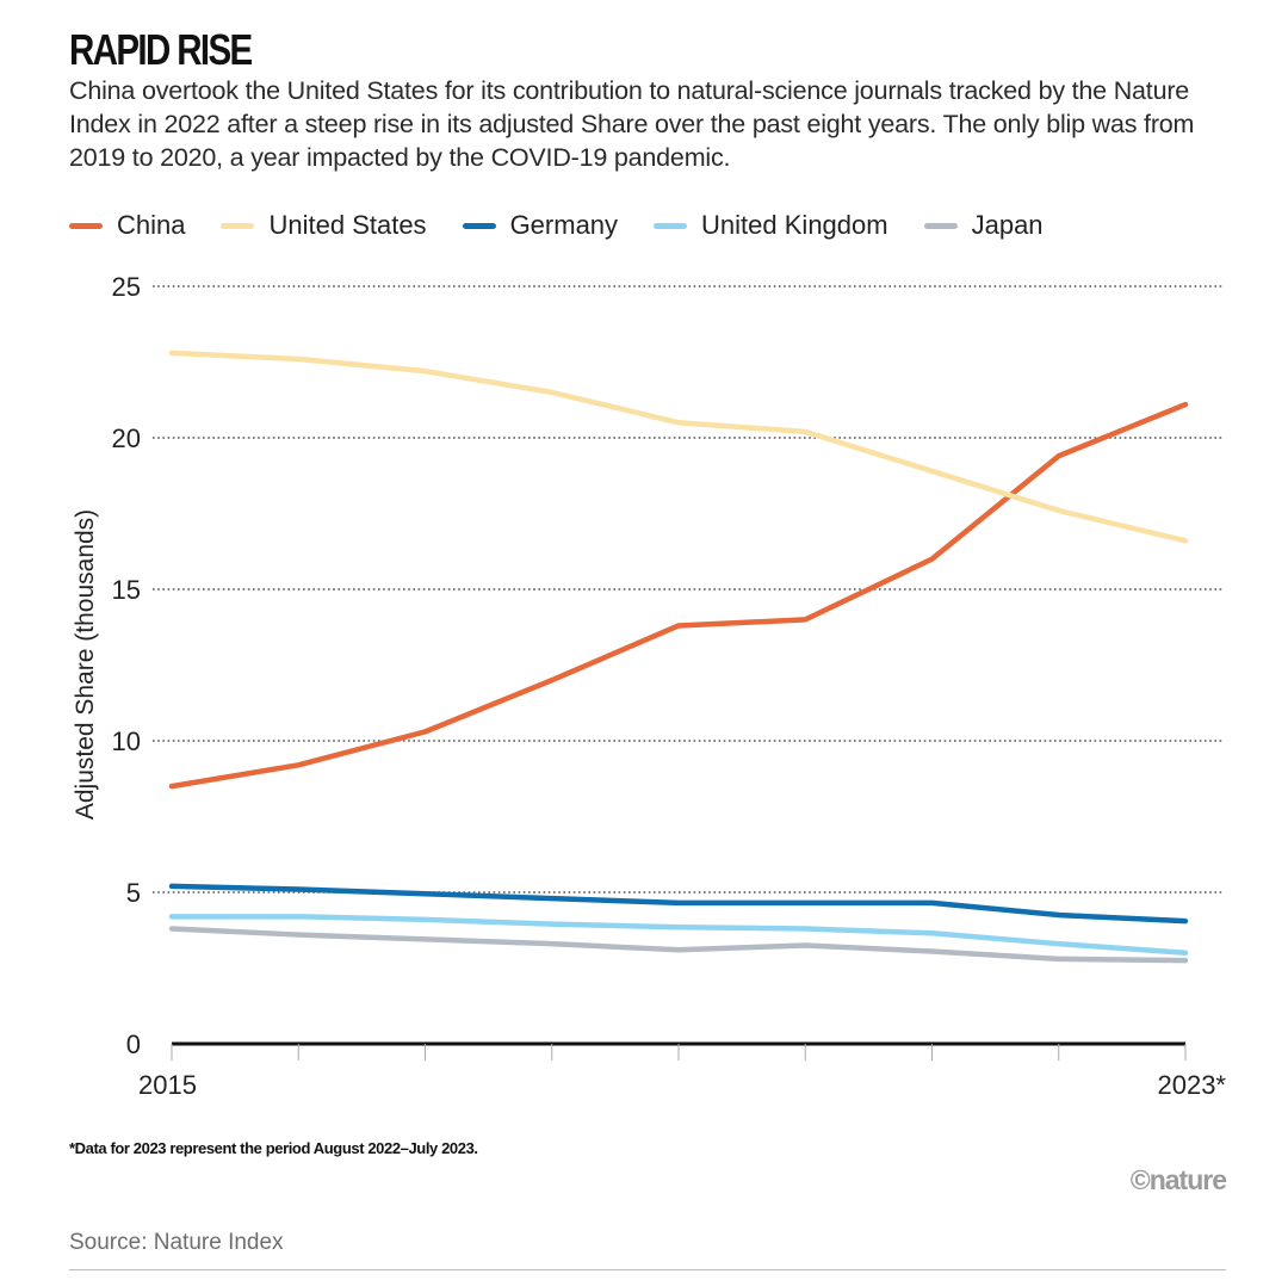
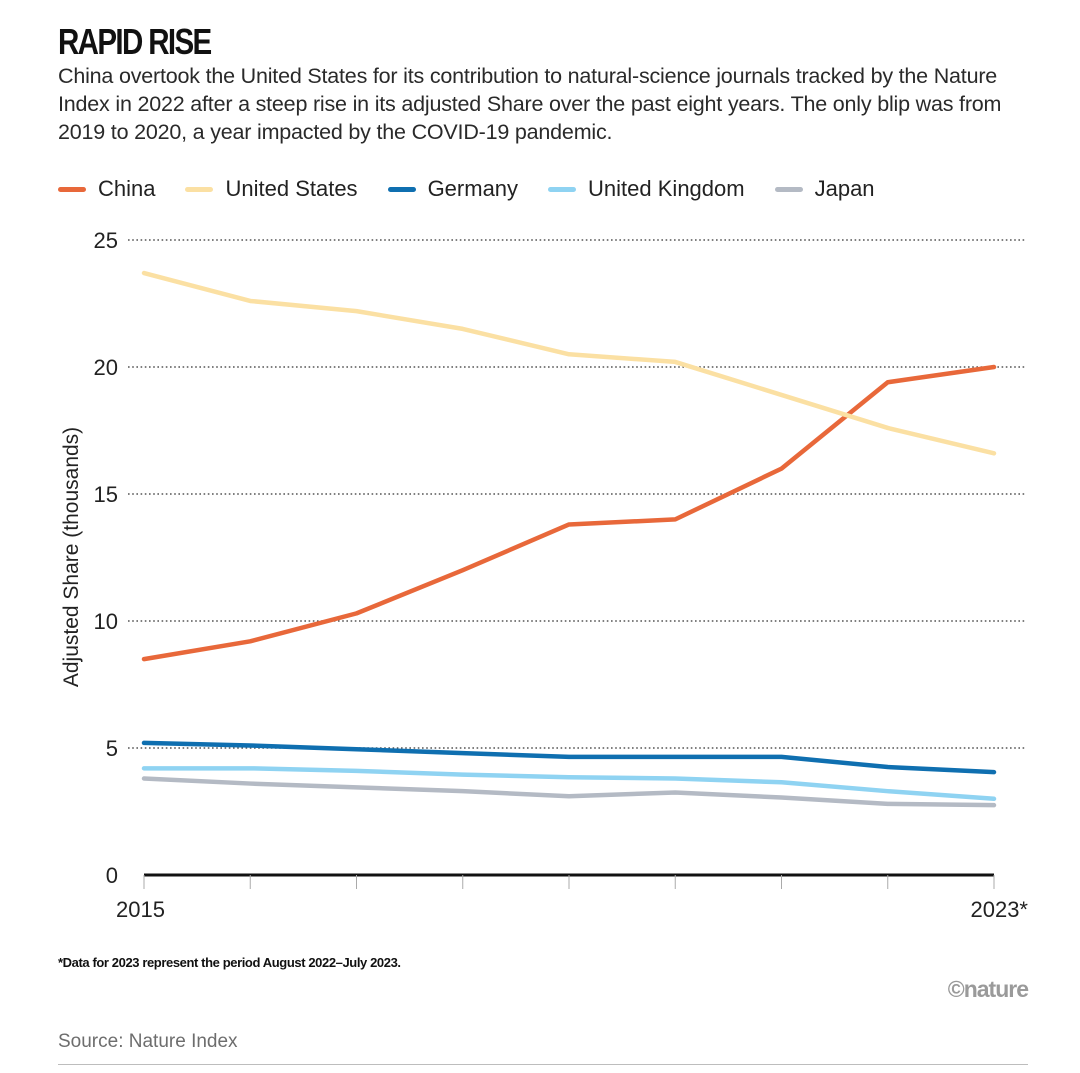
United States/2015: 22.8 -> 23.7
China/2023*: 21.1 -> 20.0
